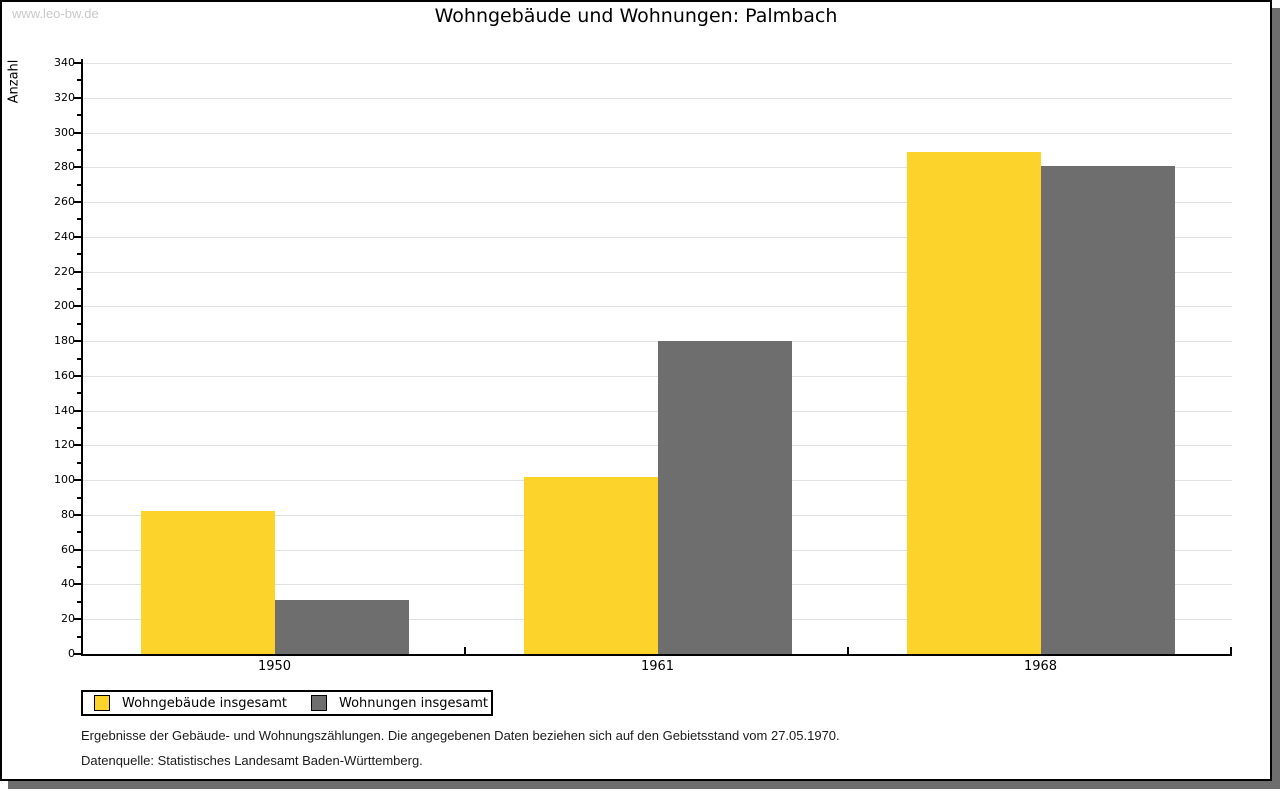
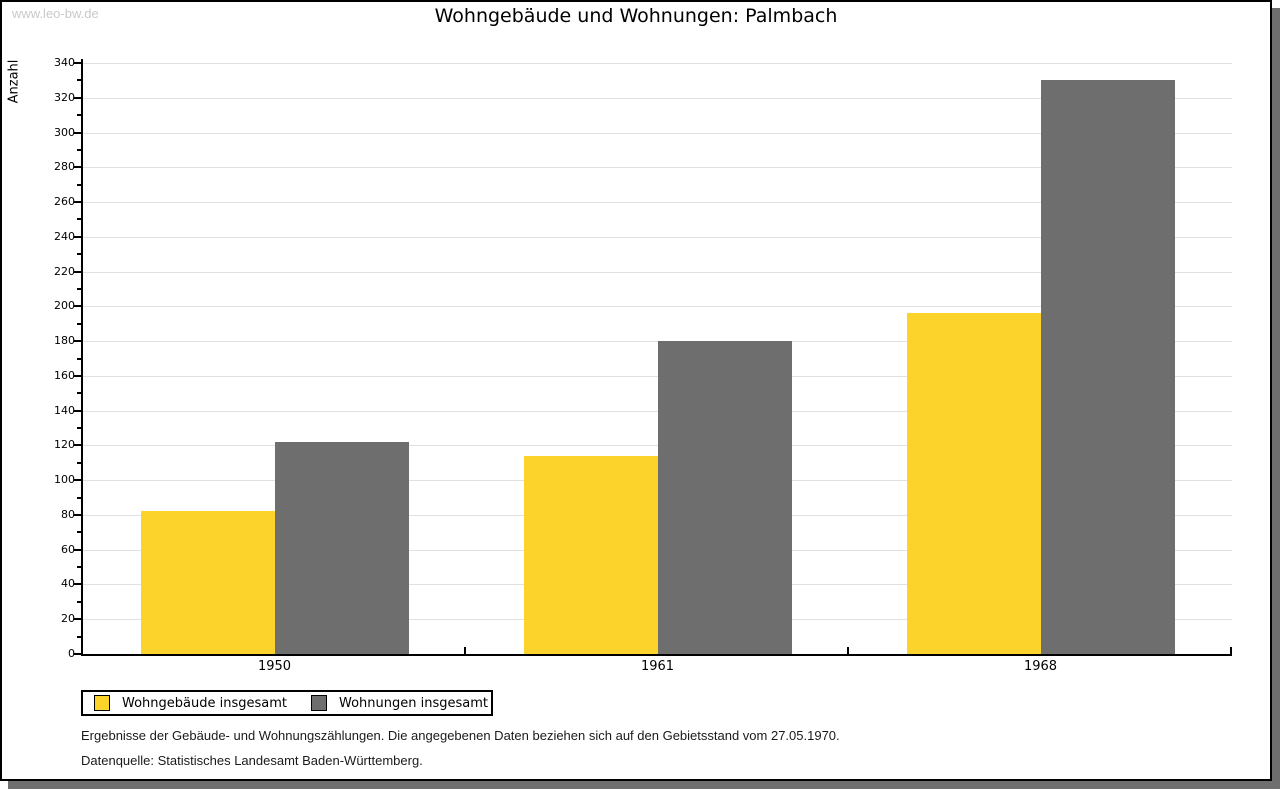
Wohnungen insgesamt/1950: 31 -> 122
Wohngebäude insgesamt/1961: 102 -> 114
Wohngebäude insgesamt/1968: 289 -> 196
Wohnungen insgesamt/1968: 281 -> 330
